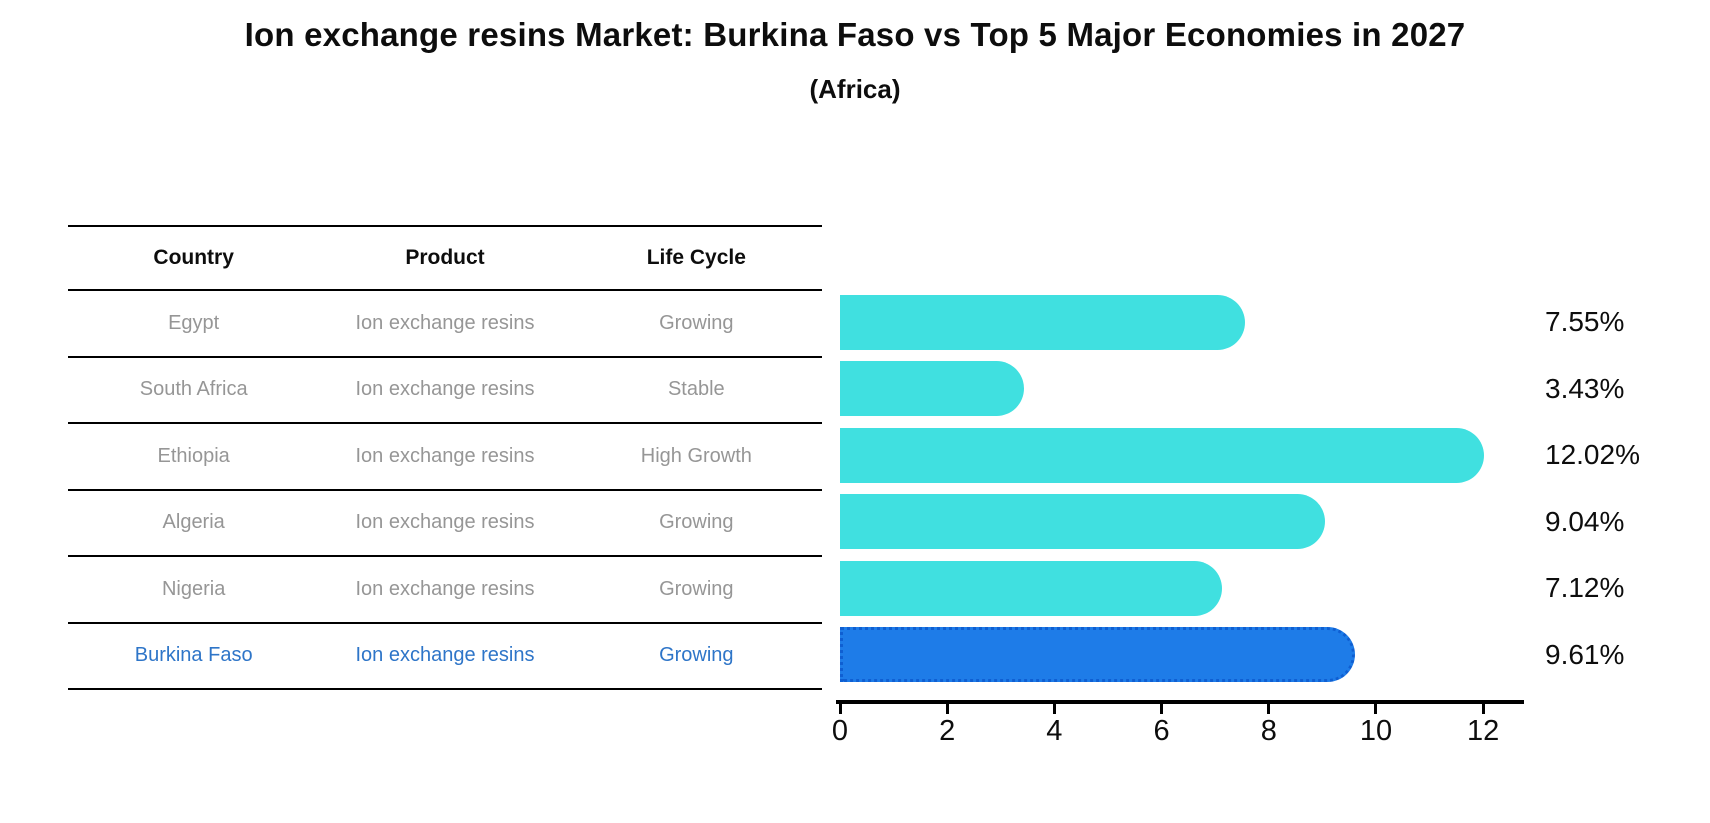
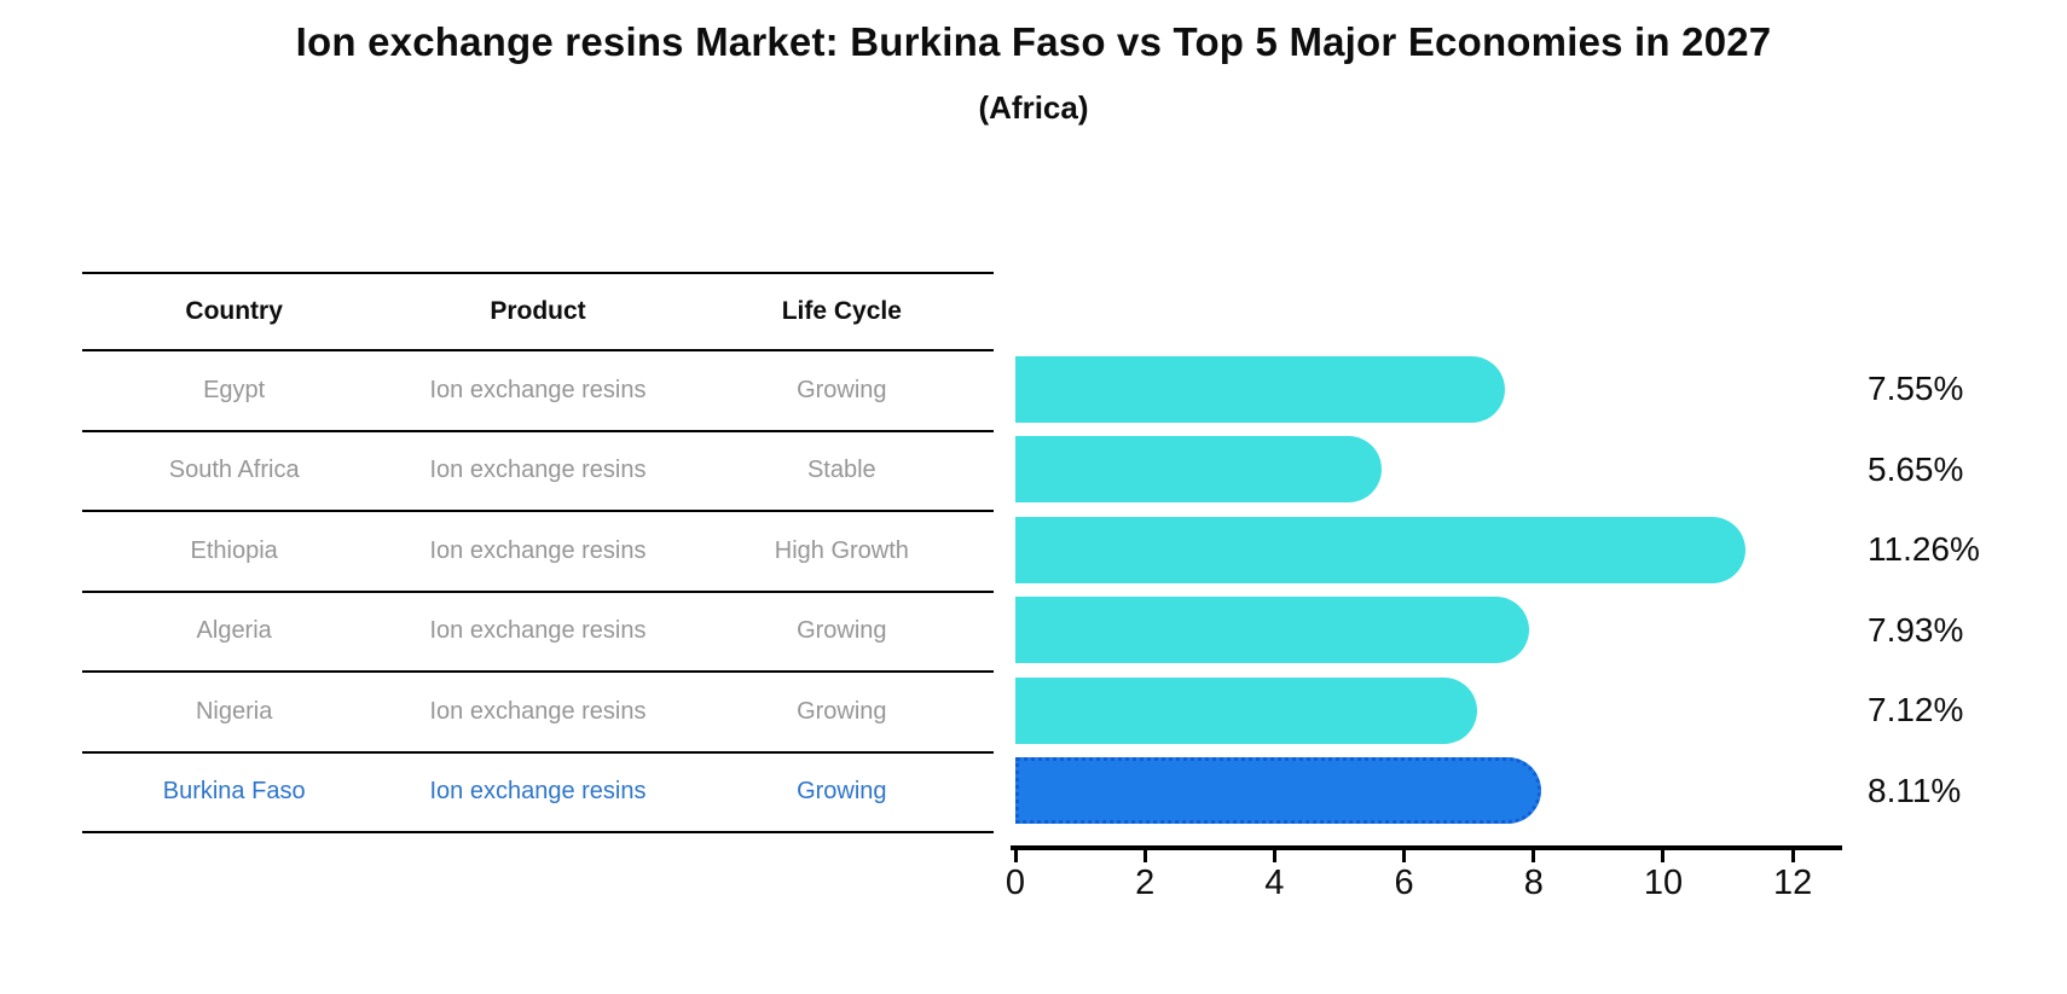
South Africa: 3.43% -> 5.65%
Ethiopia: 12.02% -> 11.26%
Algeria: 9.04% -> 7.93%
Burkina Faso: 9.61% -> 8.11%
